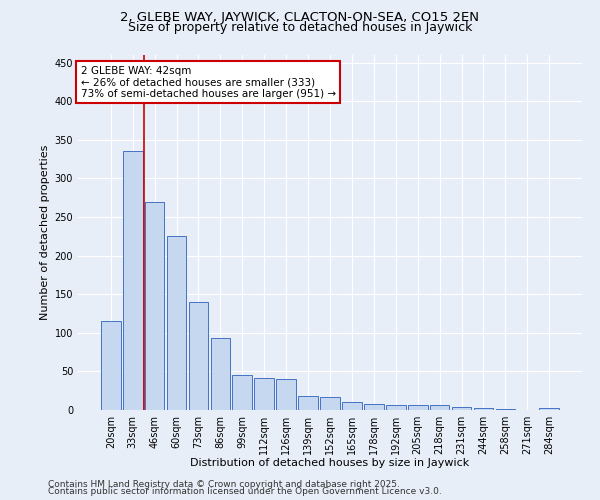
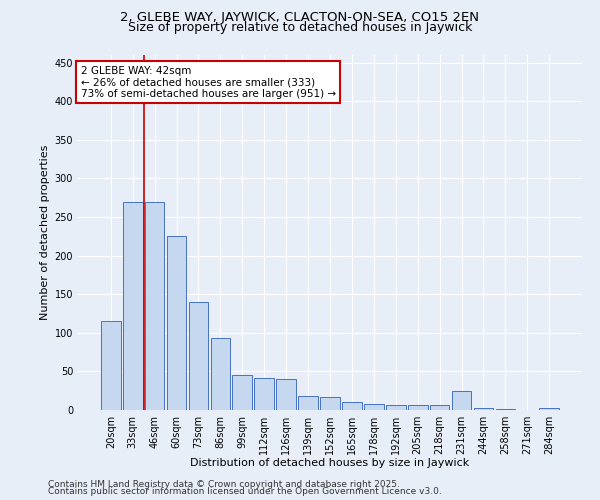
33sqm: 335 -> 270
231sqm: 4 -> 24
